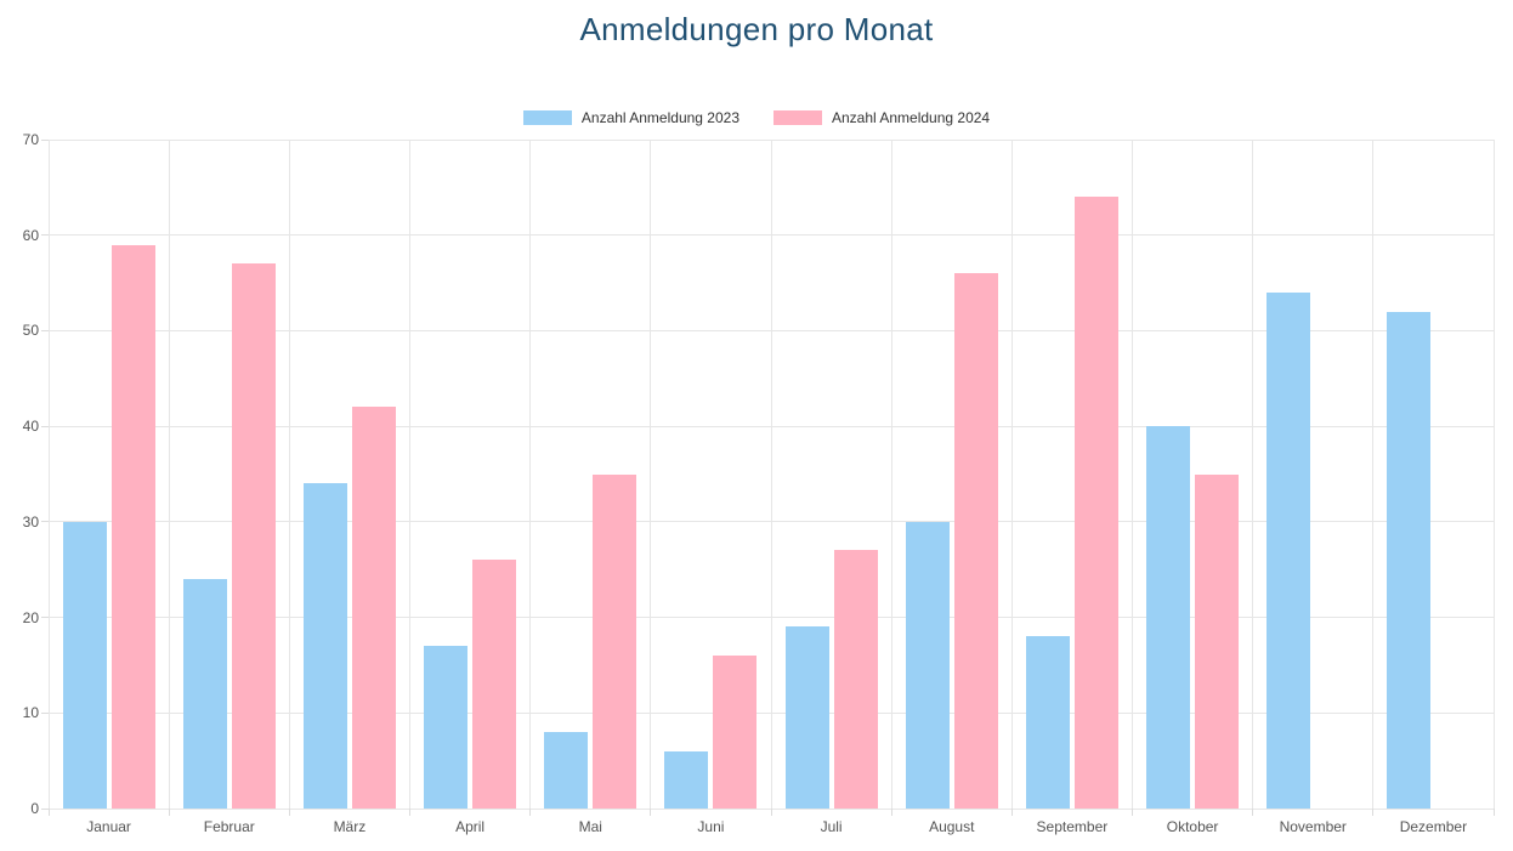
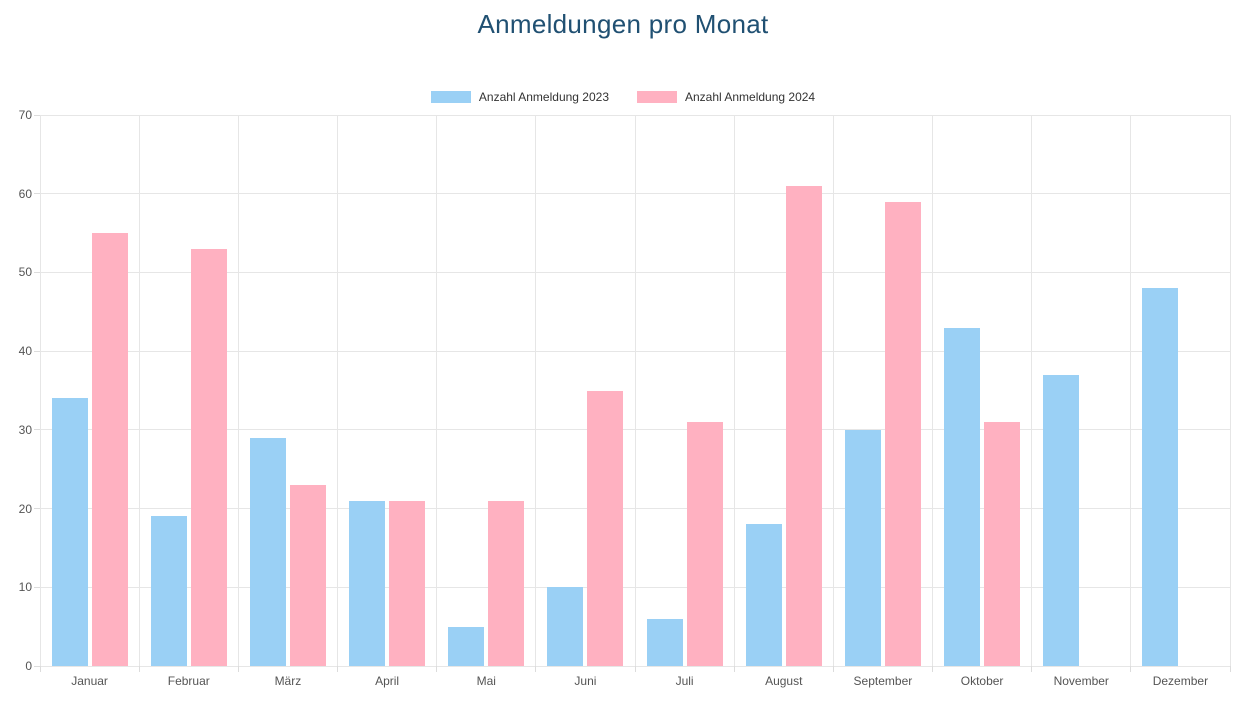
Anzahl Anmeldung 2023/Januar: 30 -> 34
Anzahl Anmeldung 2024/Januar: 59 -> 55
Anzahl Anmeldung 2023/Februar: 24 -> 19
Anzahl Anmeldung 2024/Februar: 57 -> 53
Anzahl Anmeldung 2023/März: 34 -> 29
Anzahl Anmeldung 2024/März: 42 -> 23
Anzahl Anmeldung 2023/April: 17 -> 21
Anzahl Anmeldung 2024/April: 26 -> 21
Anzahl Anmeldung 2023/Mai: 8 -> 5
Anzahl Anmeldung 2024/Mai: 35 -> 21
Anzahl Anmeldung 2023/Juni: 6 -> 10
Anzahl Anmeldung 2024/Juni: 16 -> 35
Anzahl Anmeldung 2023/Juli: 19 -> 6
Anzahl Anmeldung 2024/Juli: 27 -> 31
Anzahl Anmeldung 2023/August: 30 -> 18
Anzahl Anmeldung 2024/August: 56 -> 61
Anzahl Anmeldung 2023/September: 18 -> 30
Anzahl Anmeldung 2024/September: 64 -> 59
Anzahl Anmeldung 2023/Oktober: 40 -> 43
Anzahl Anmeldung 2024/Oktober: 35 -> 31
Anzahl Anmeldung 2023/November: 54 -> 37
Anzahl Anmeldung 2023/Dezember: 52 -> 48
